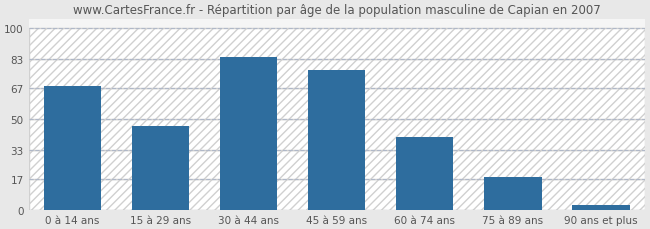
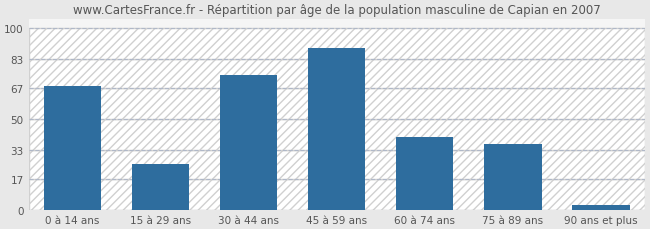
15 à 29 ans: 46 -> 25
30 à 44 ans: 84 -> 74
45 à 59 ans: 77 -> 89
75 à 89 ans: 18 -> 36
